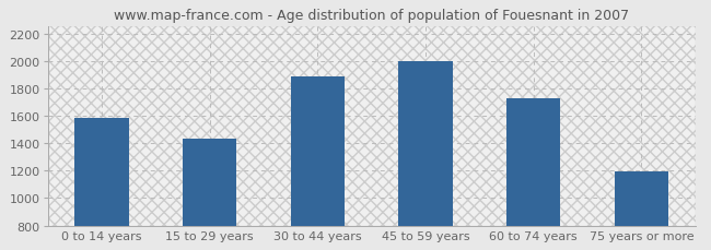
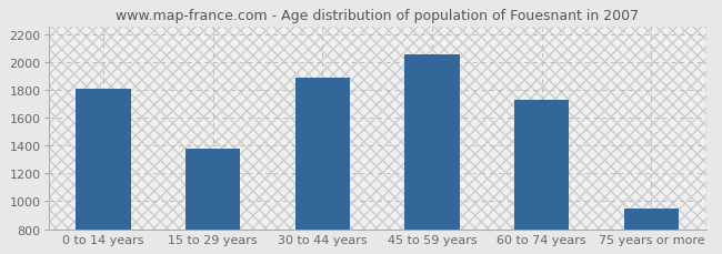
0 to 14 years: 1580 -> 1810
15 to 29 years: 1430 -> 1380
45 to 59 years: 2000 -> 2050
75 years or more: 1190 -> 950
